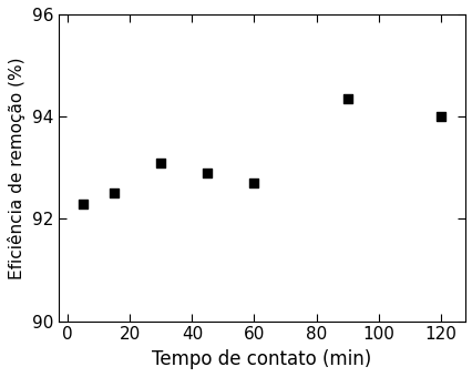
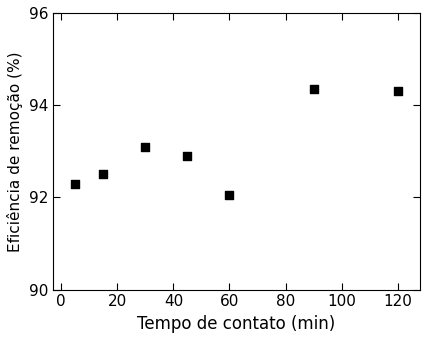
60: 92.70 -> 92.05
120: 94.00 -> 94.30
